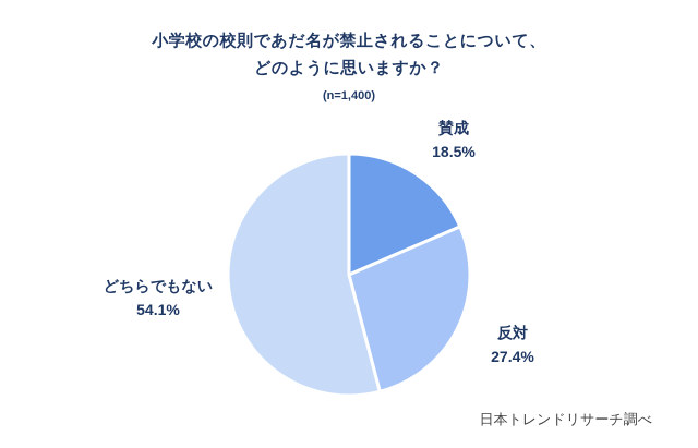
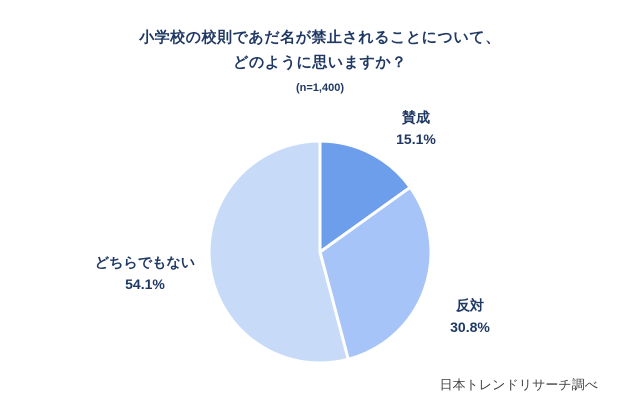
賛成: 18.5% -> 15.1%
反対: 27.4% -> 30.8%
